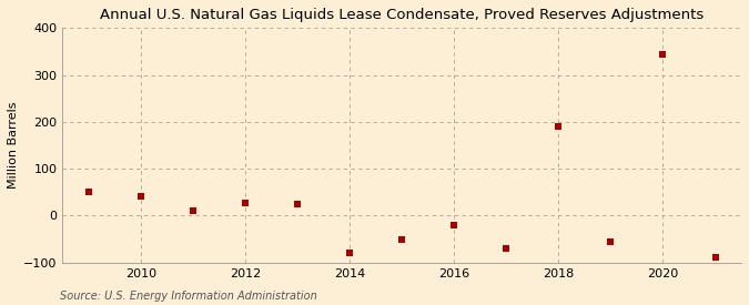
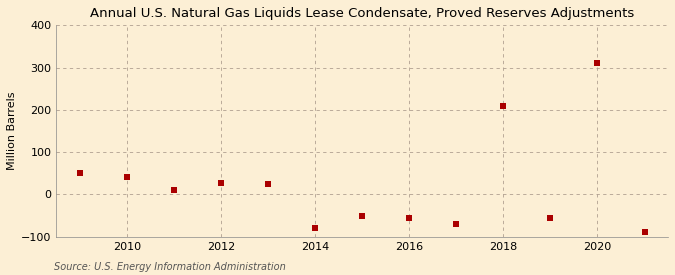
2016: -20 -> -55
2018: 190 -> 210
2020: 345 -> 310
